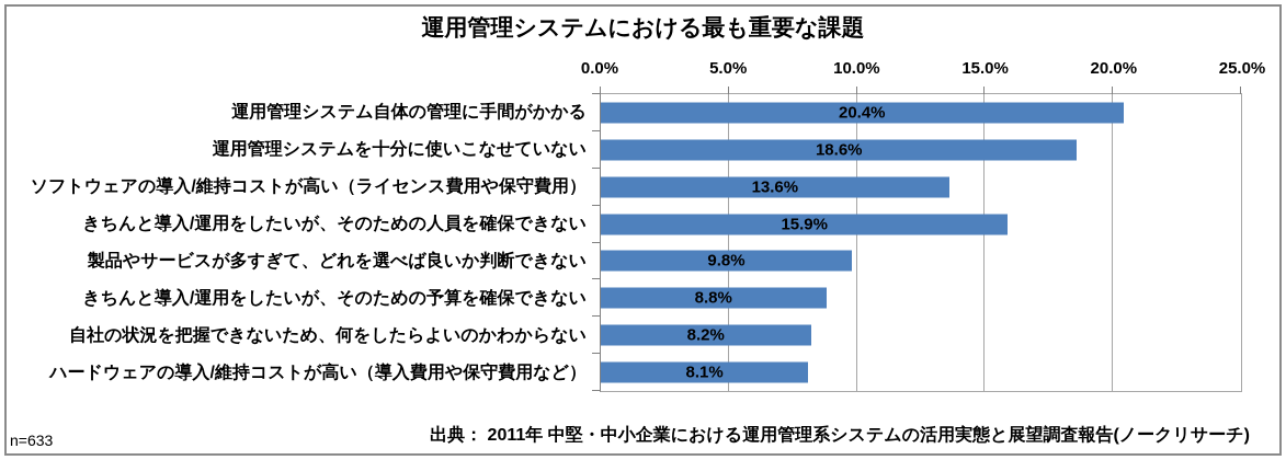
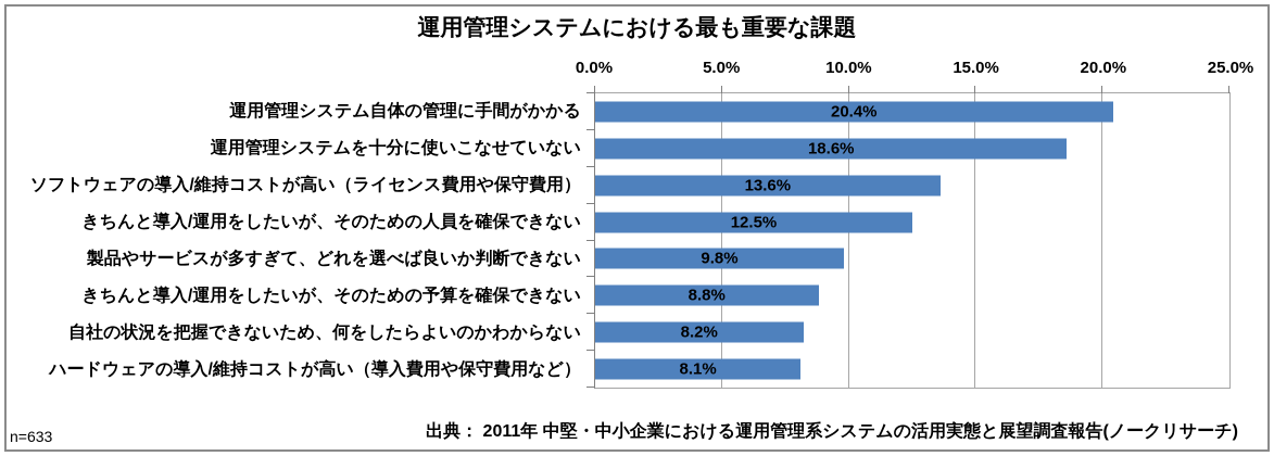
きちんと導入/運用をしたいが、そのための人員を確保できない: 15.9% -> 12.5%
